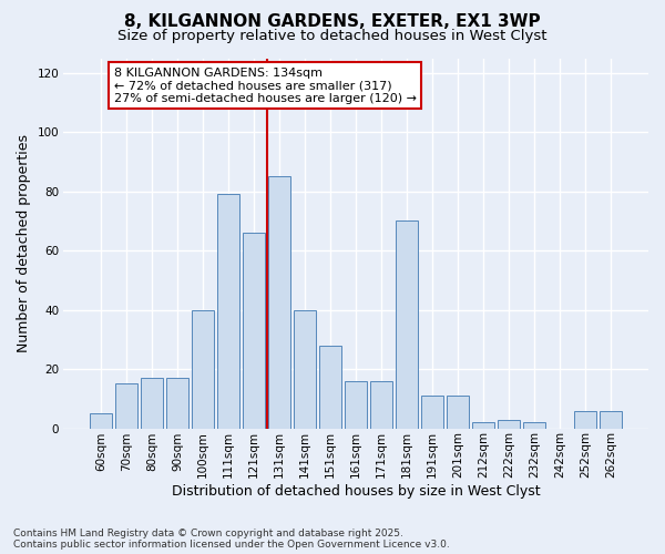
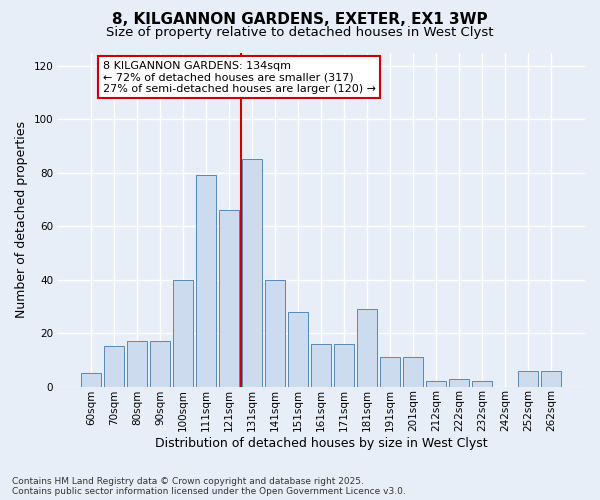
181sqm: 70 -> 29
